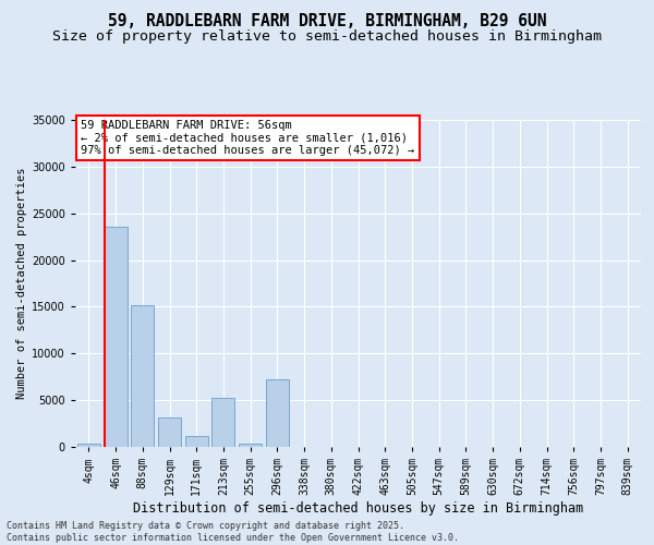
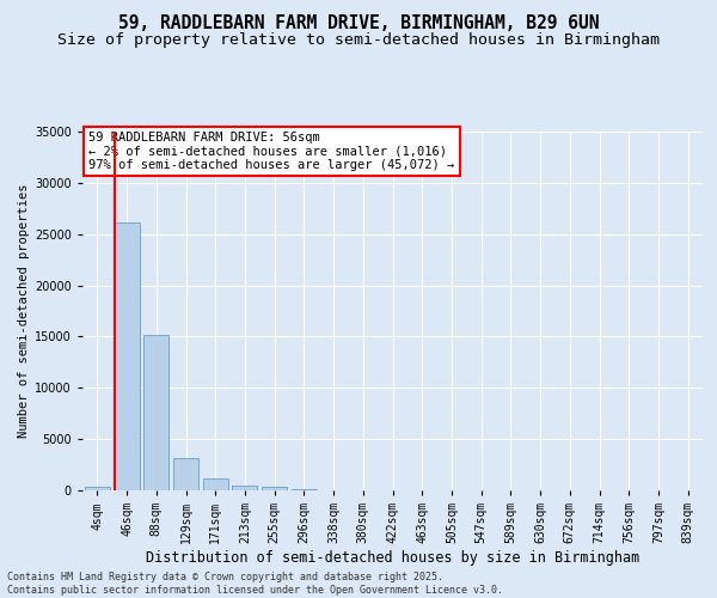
46sqm: 23600 -> 26100
213sqm: 5200 -> 500
296sqm: 7200 -> 200
